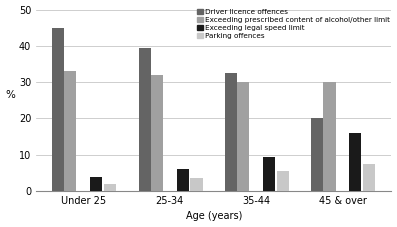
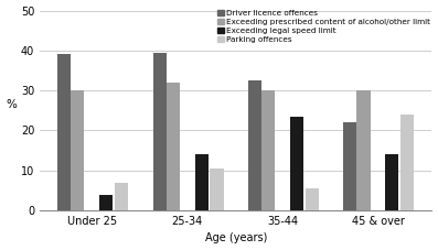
Driver licence offences/Under 25: 45.0 -> 39.0
Exceeding prescribed content of alcohol/other limit/Under 25: 33 -> 30
Parking offences/Under 25: 2.0 -> 7.0
Exceeding legal speed limit/25-34: 6.0 -> 14.0
Parking offences/25-34: 3.5 -> 10.5
Exceeding legal speed limit/35-44: 9.5 -> 23.5
Driver licence offences/45 & over: 20.0 -> 22.0
Exceeding legal speed limit/45 & over: 16.0 -> 14.0
Parking offences/45 & over: 7.5 -> 24.0
